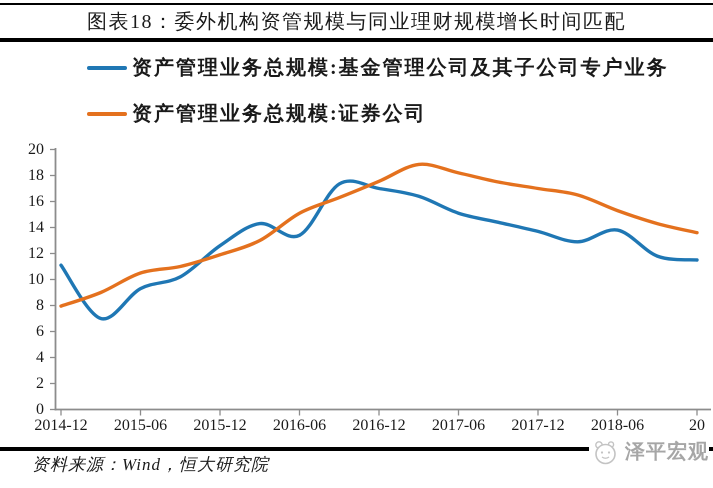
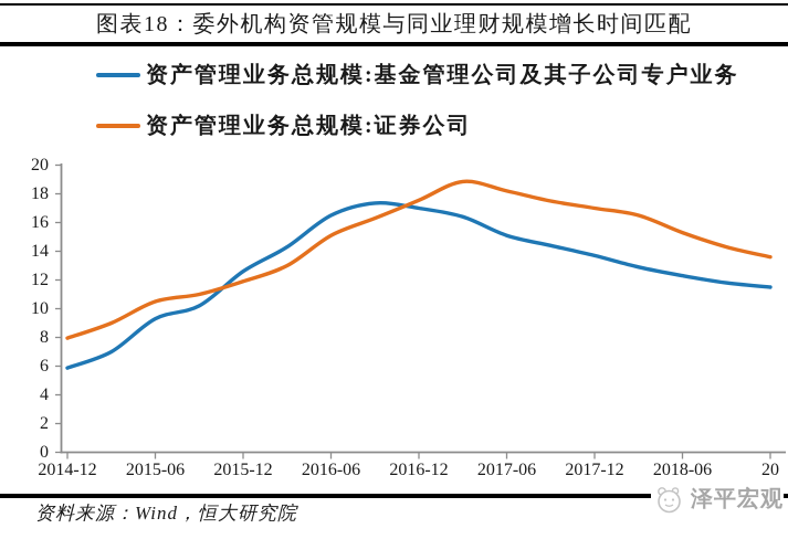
资产管理业务总规模:基金管理公司及其子公司专户业务/2014-12: 11.1 -> 5.9
资产管理业务总规模:基金管理公司及其子公司专户业务/2016-06: 13.4 -> 16.5
资产管理业务总规模:基金管理公司及其子公司专户业务/2018-06: 13.8 -> 12.3
